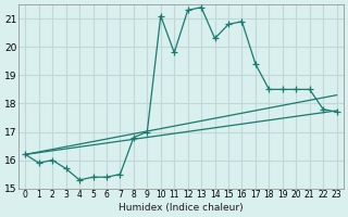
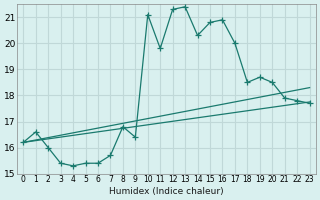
1: 15.9 -> 16.6
3: 15.7 -> 15.4
7: 15.5 -> 15.7
9: 17.0 -> 16.4
17: 19.4 -> 20.0
19: 18.5 -> 18.7
21: 18.5 -> 17.9
